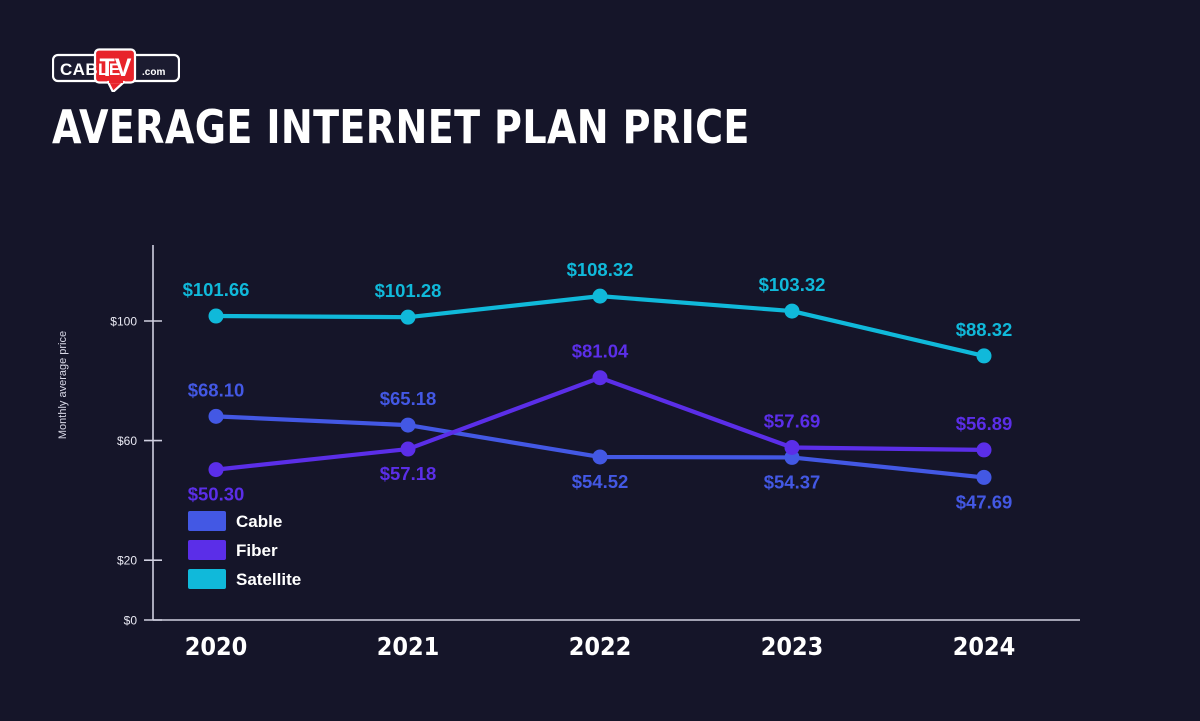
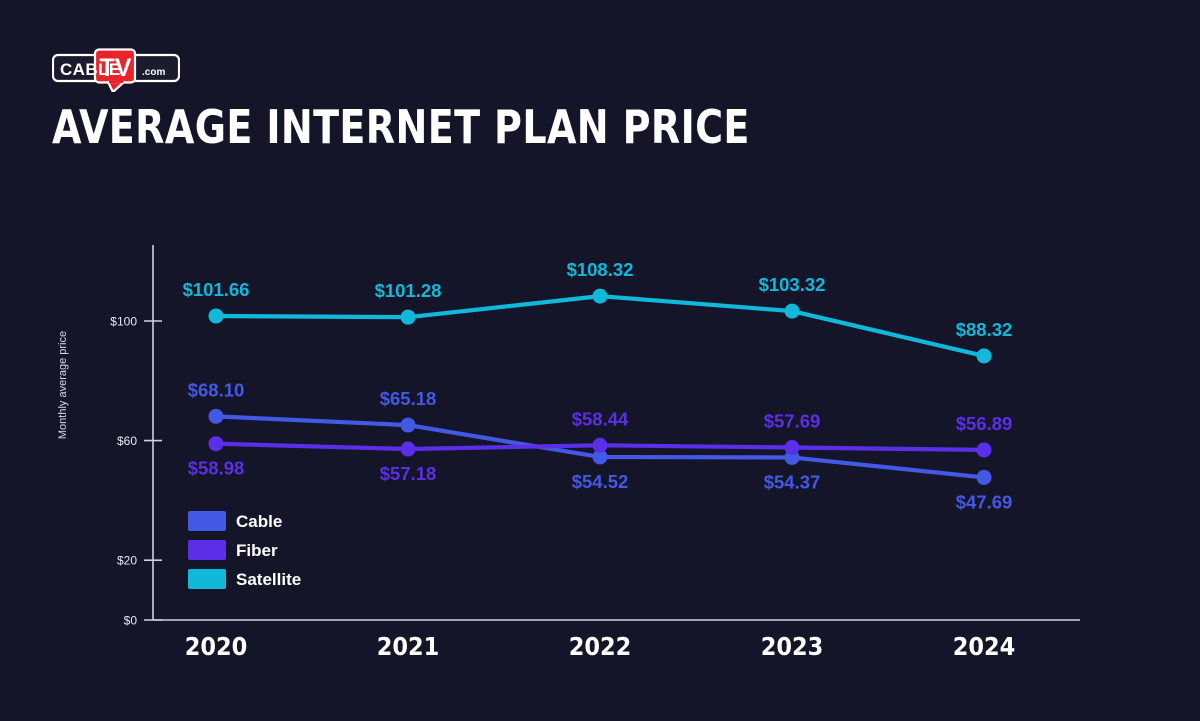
Fiber/2020: $50.30 -> $58.98
Fiber/2022: $81.04 -> $58.44
